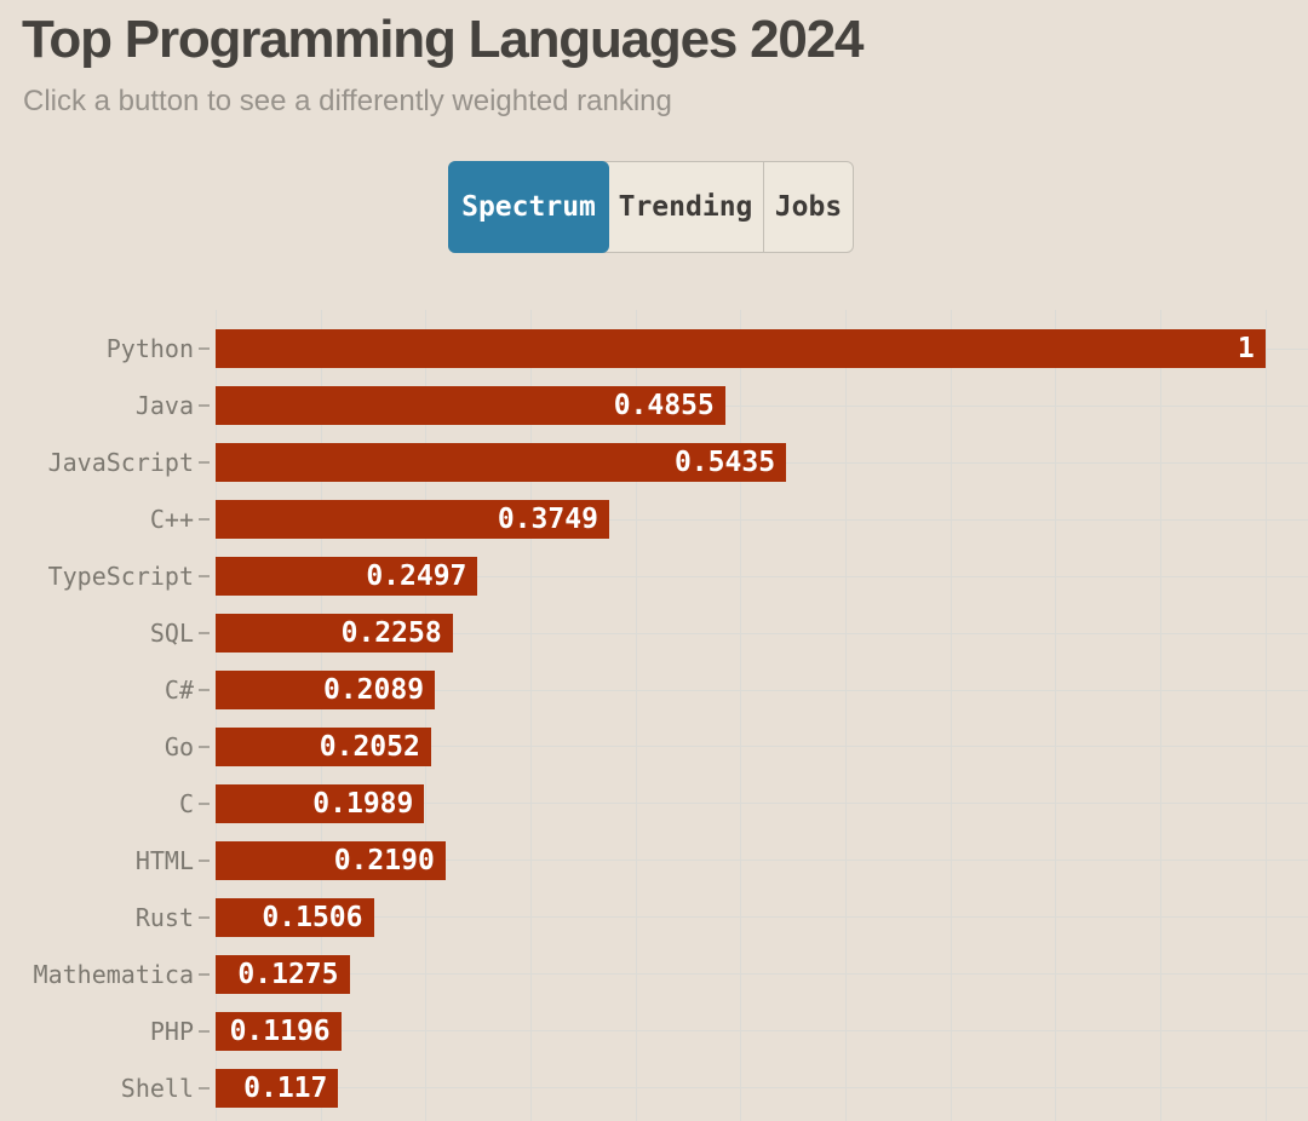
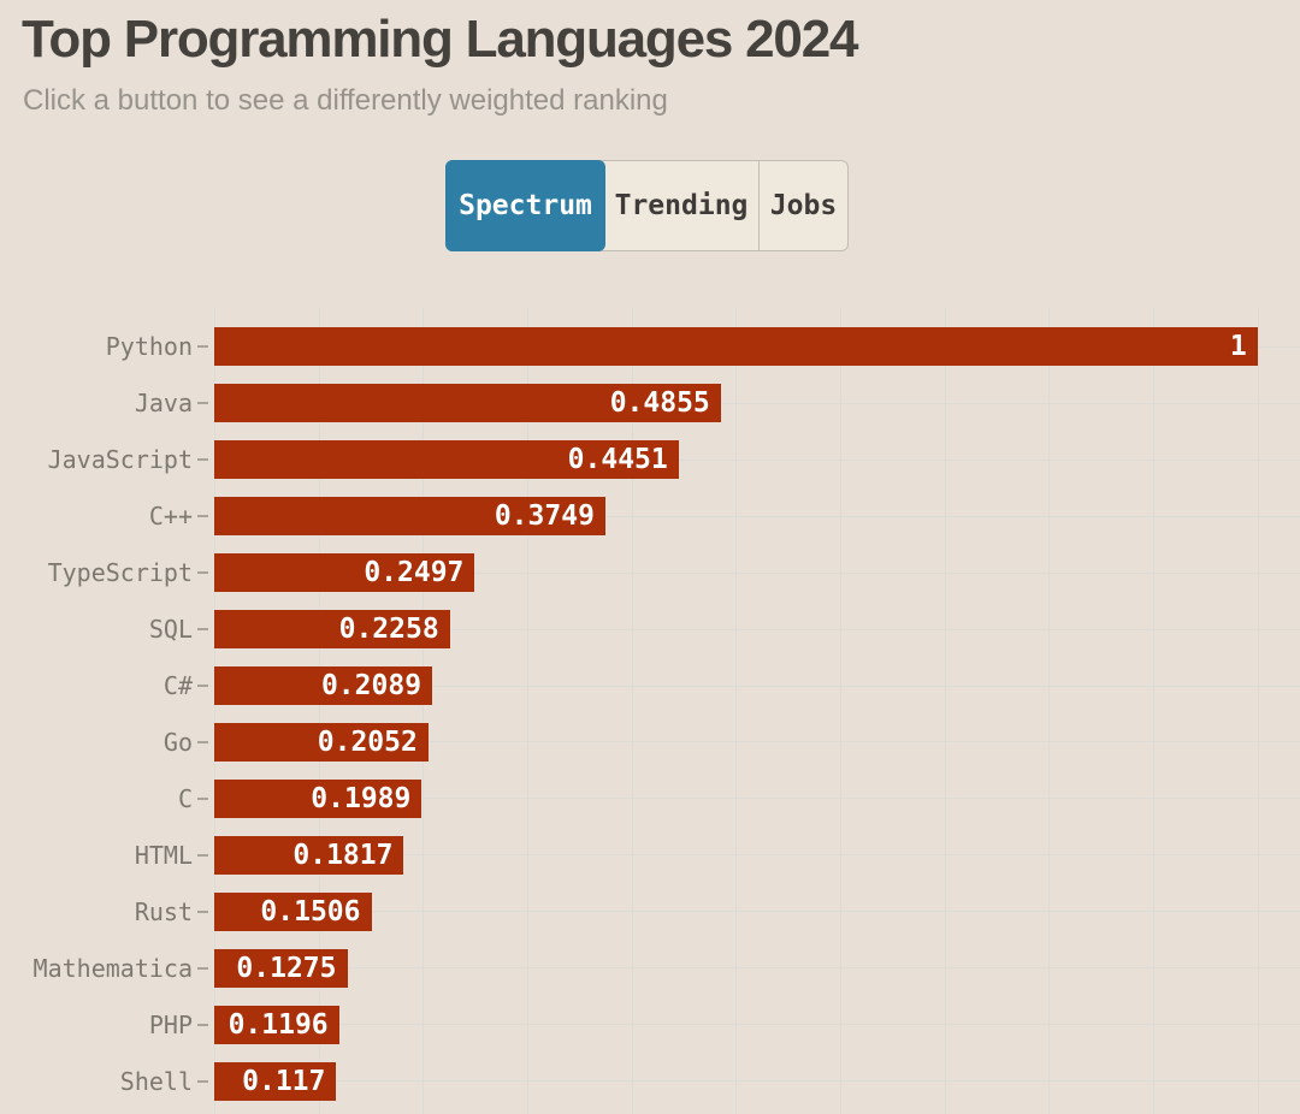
JavaScript: 0.5435 -> 0.4451
HTML: 0.2190 -> 0.1817
